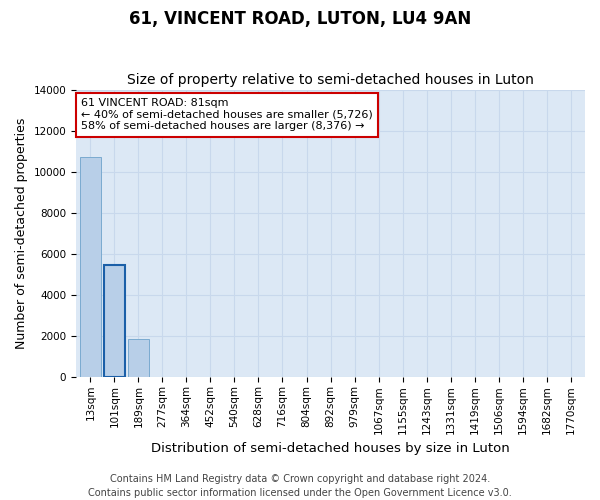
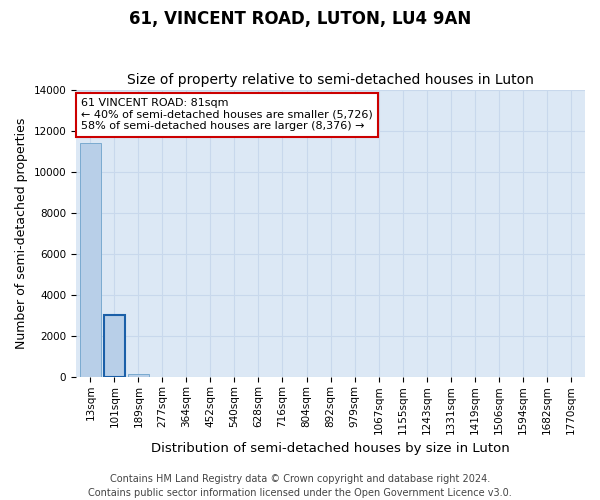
13sqm: 10700 -> 11380
101sqm: 5450 -> 3020
189sqm: 1850 -> 170
